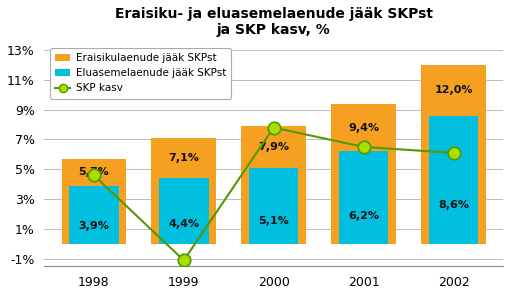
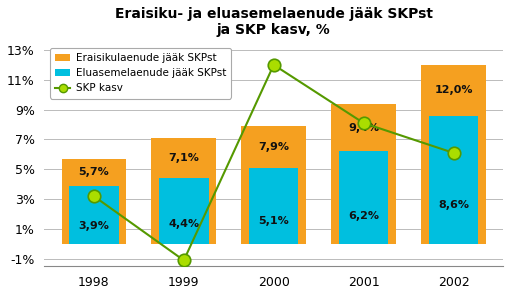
SKP kasv/1998: 4.6% -> 3.2%
SKP kasv/2000: 7.8% -> 12.0%
SKP kasv/2001: 6.5% -> 8.1%
